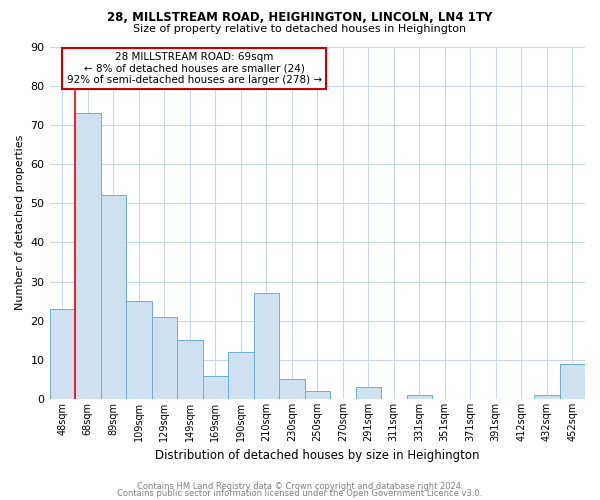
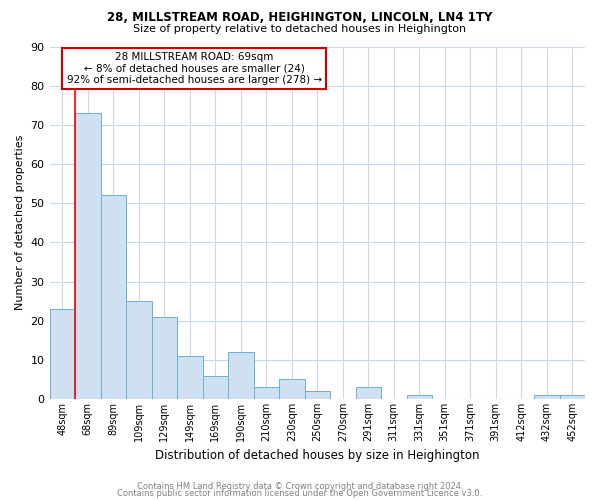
149sqm: 15 -> 11
210sqm: 27 -> 3
452sqm: 9 -> 1
